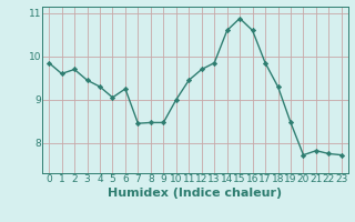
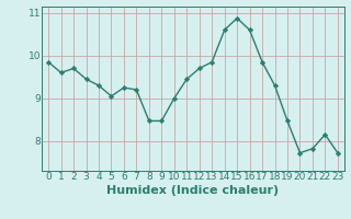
7: 8.45 -> 9.20
22: 7.75 -> 8.15
